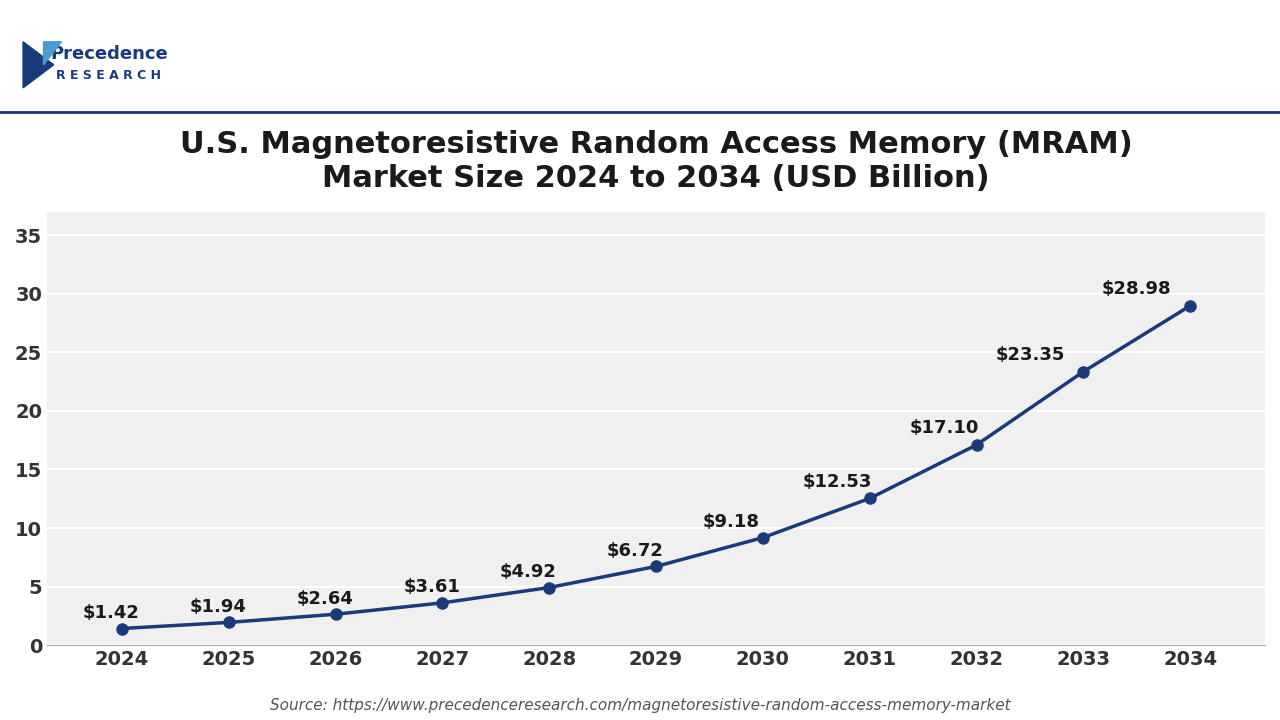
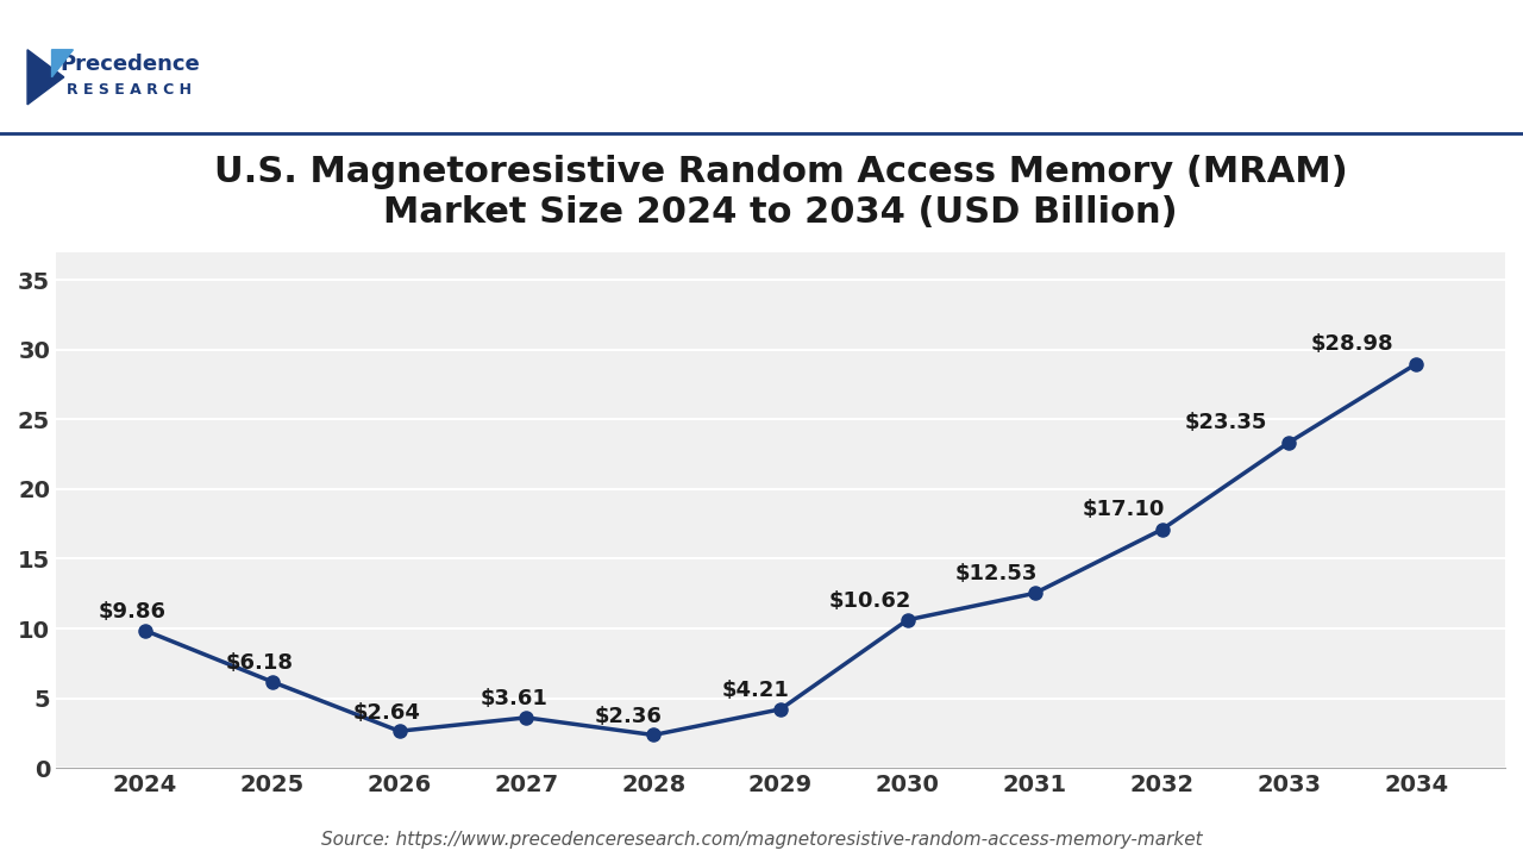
2024: $1.42 -> $9.86
2025: $1.94 -> $6.18
2028: $4.92 -> $2.36
2029: $6.72 -> $4.21
2030: $9.18 -> $10.62
